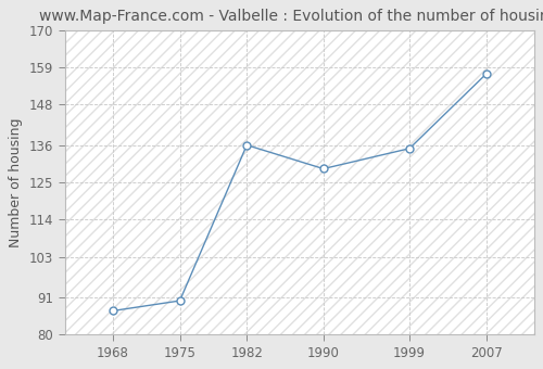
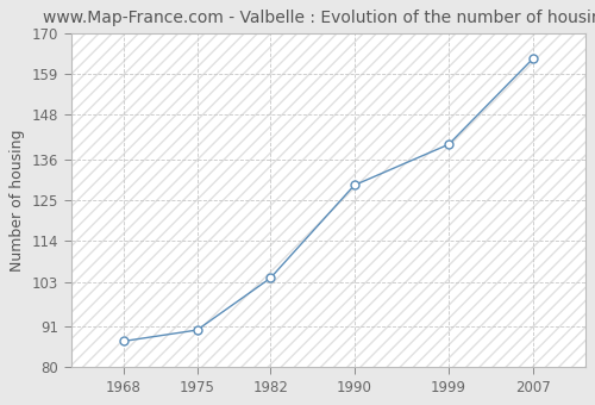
1982: 136 -> 104
1999: 135 -> 140
2007: 157 -> 163
